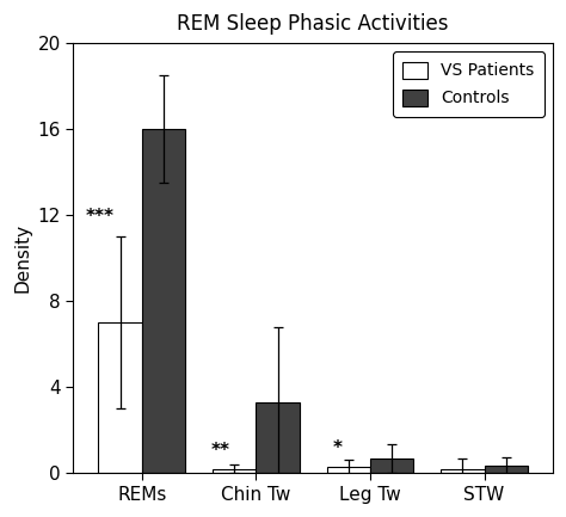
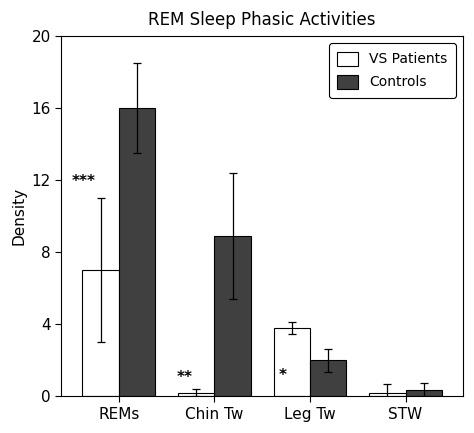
Controls/Chin Tw: 3.3 -> 8.9
VS Patients/Leg Tw: 0.3 -> 3.8
Controls/Leg Tw: 0.7 -> 2.0
